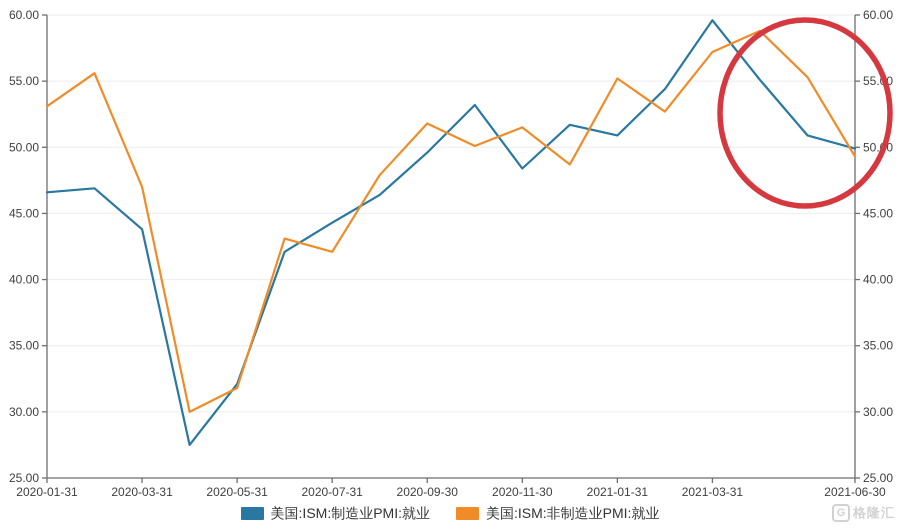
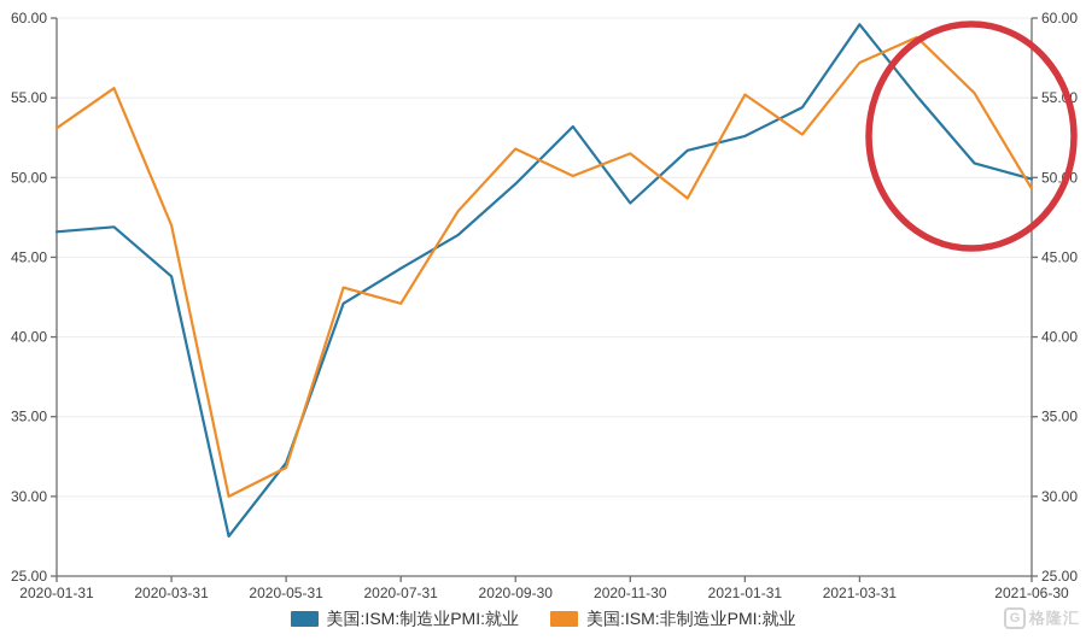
美国:ISM:制造业PMI:就业/2021-01-31: 50.9 -> 52.6
